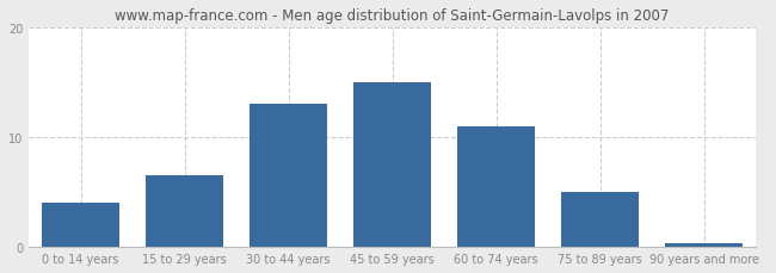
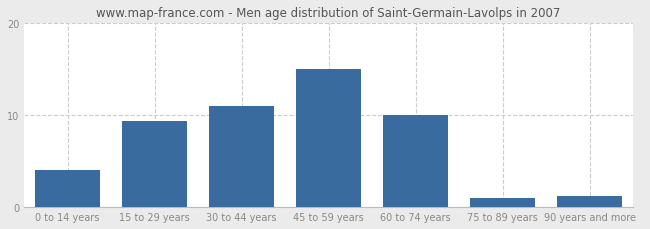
15 to 29 years: 6.5 -> 9.4
30 to 44 years: 13.0 -> 11.0
60 to 74 years: 11.0 -> 10.0
75 to 89 years: 5.0 -> 1.0
90 years and more: 0.3 -> 1.2
